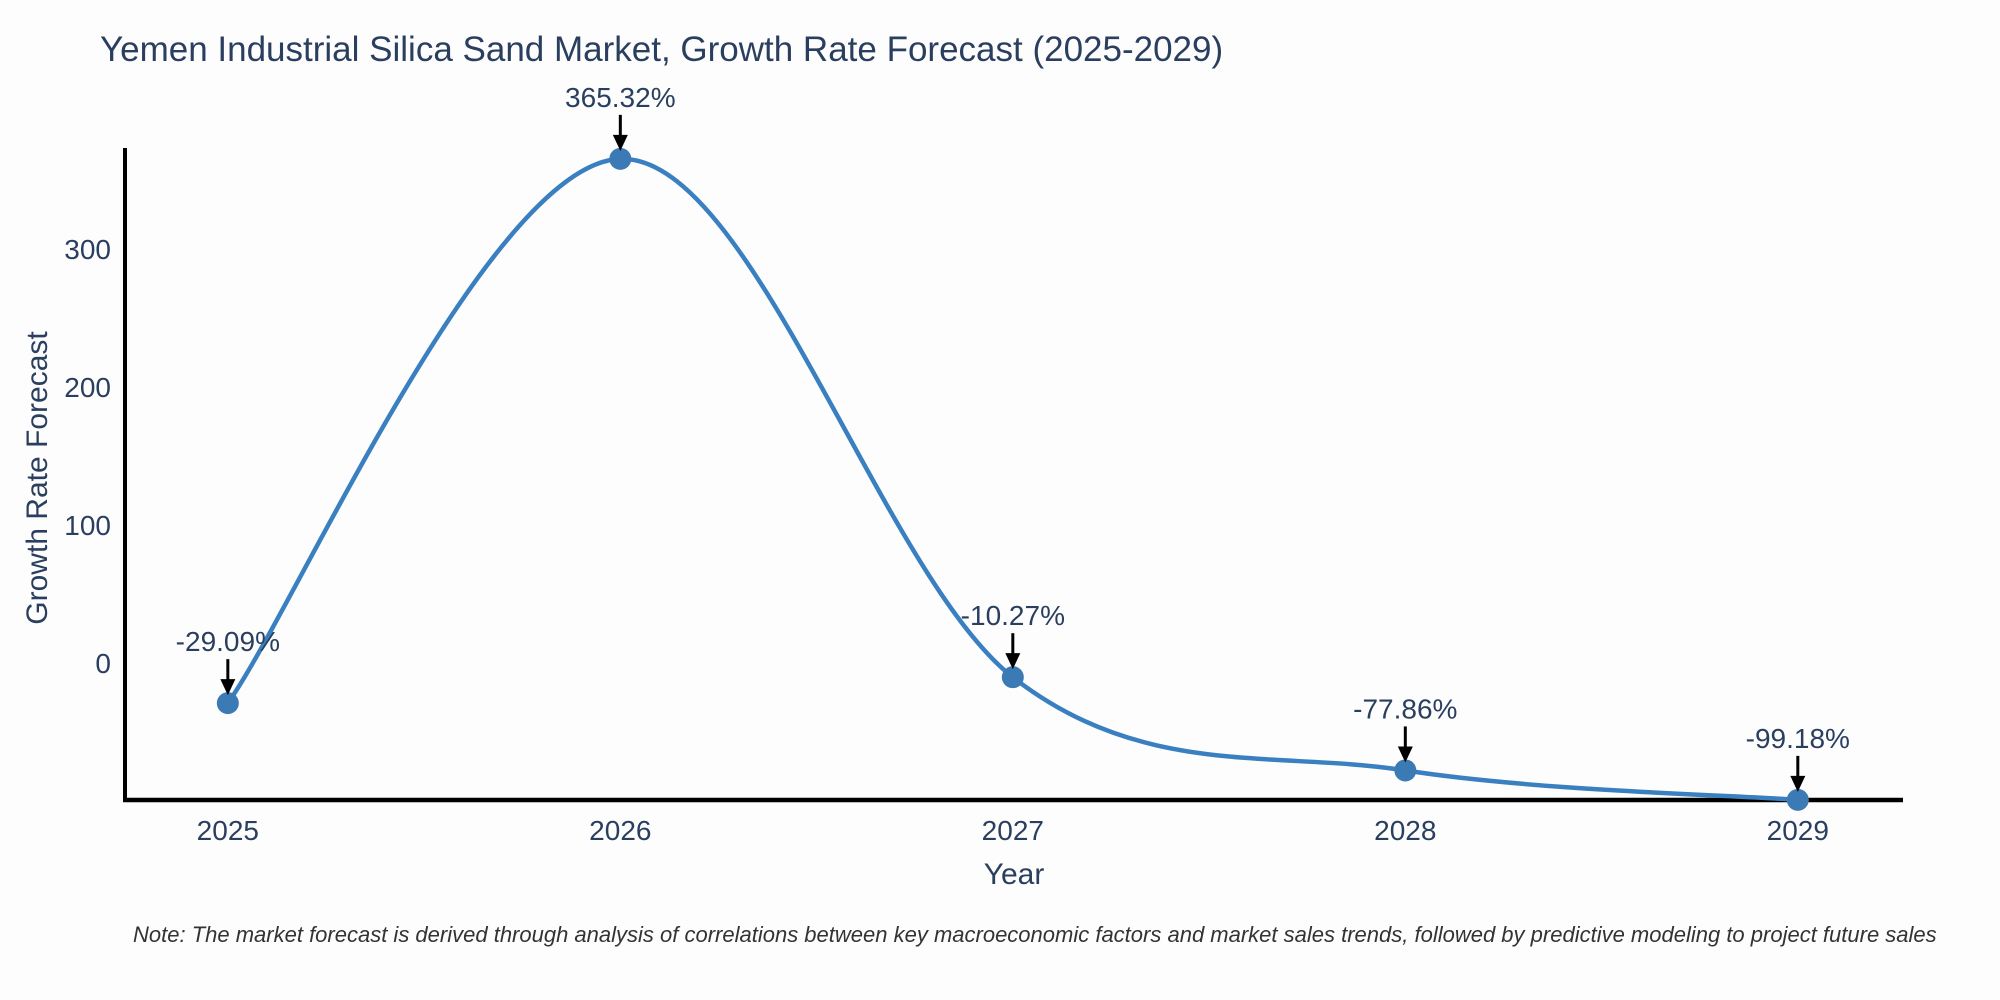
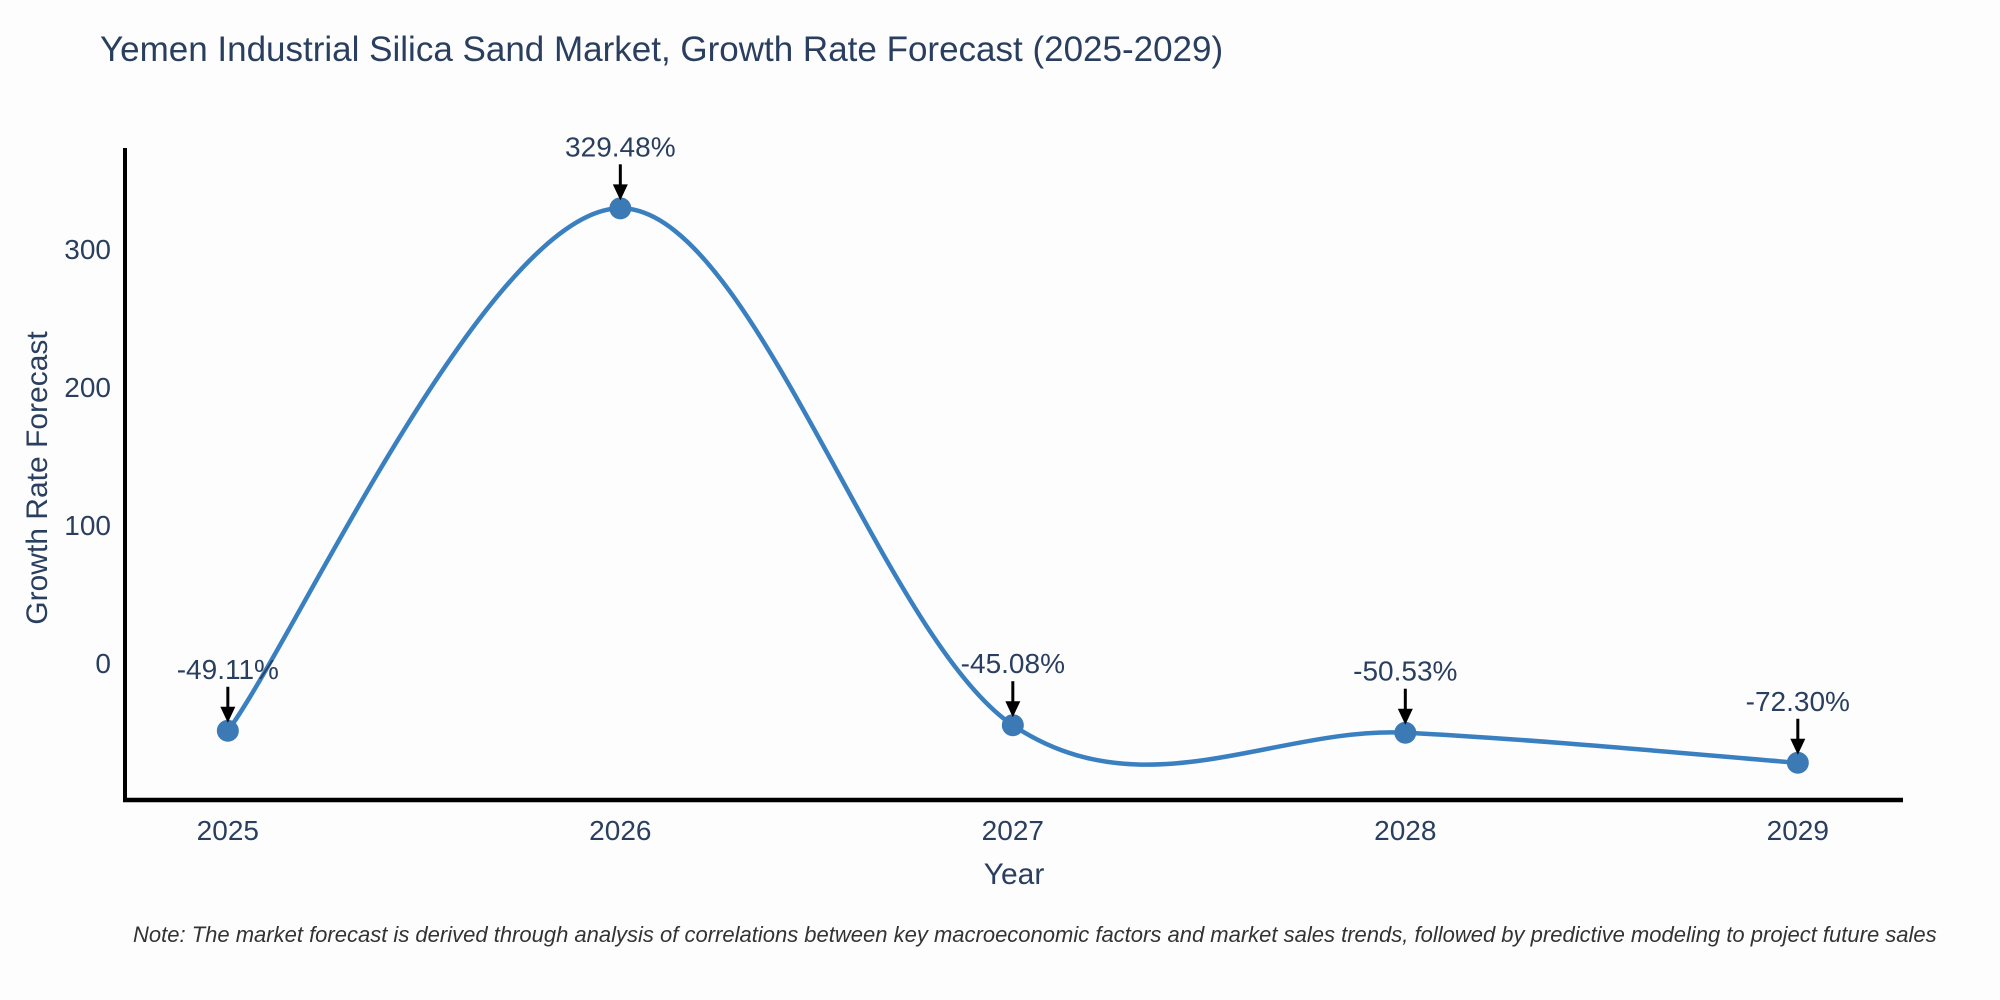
2025: -29.09% -> -49.11%
2026: 365.32% -> 329.48%
2027: -10.27% -> -45.08%
2028: -77.86% -> -50.53%
2029: -99.18% -> -72.30%
